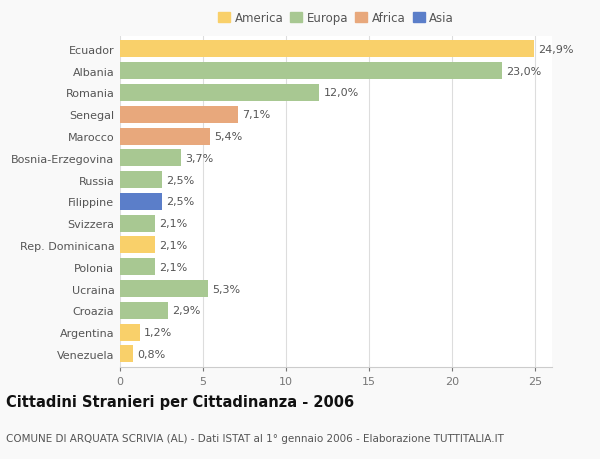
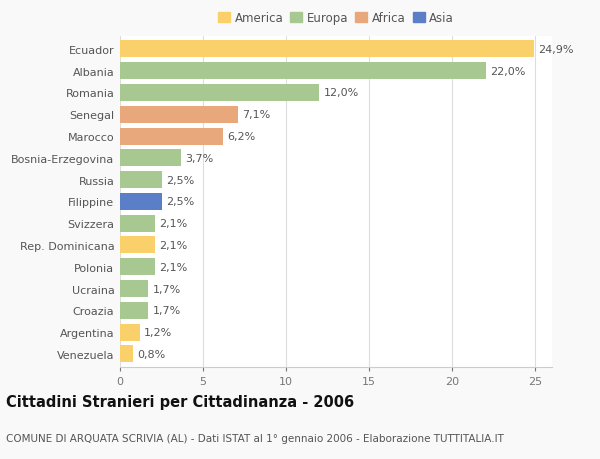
Albania: 23,0% -> 22,0%
Marocco: 5,4% -> 6,2%
Ucraina: 5,3% -> 1,7%
Croazia: 2,9% -> 1,7%
